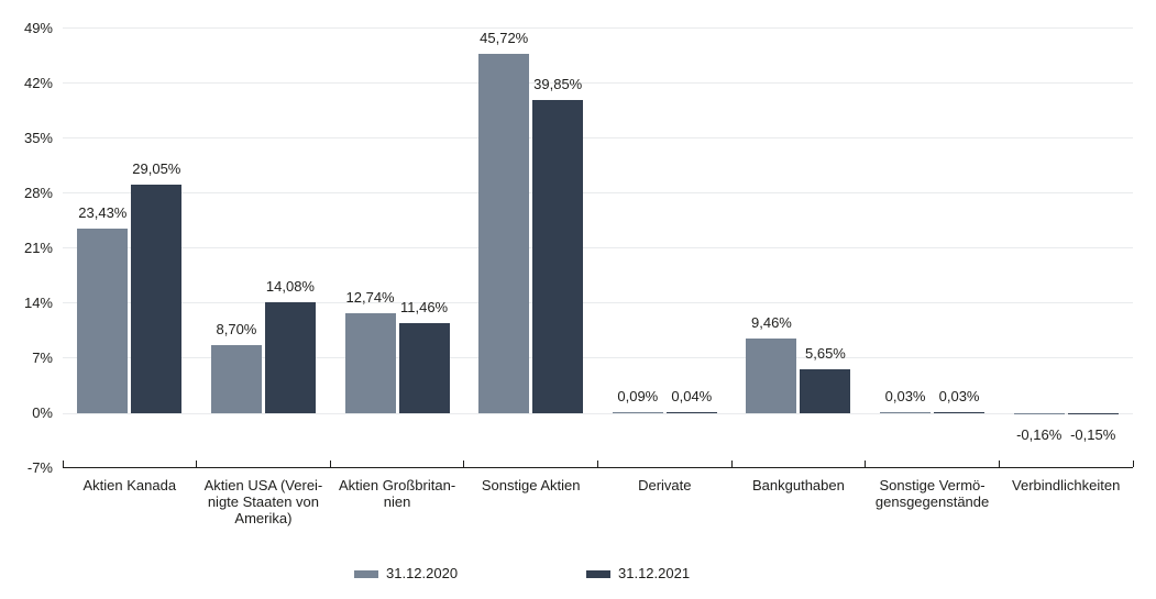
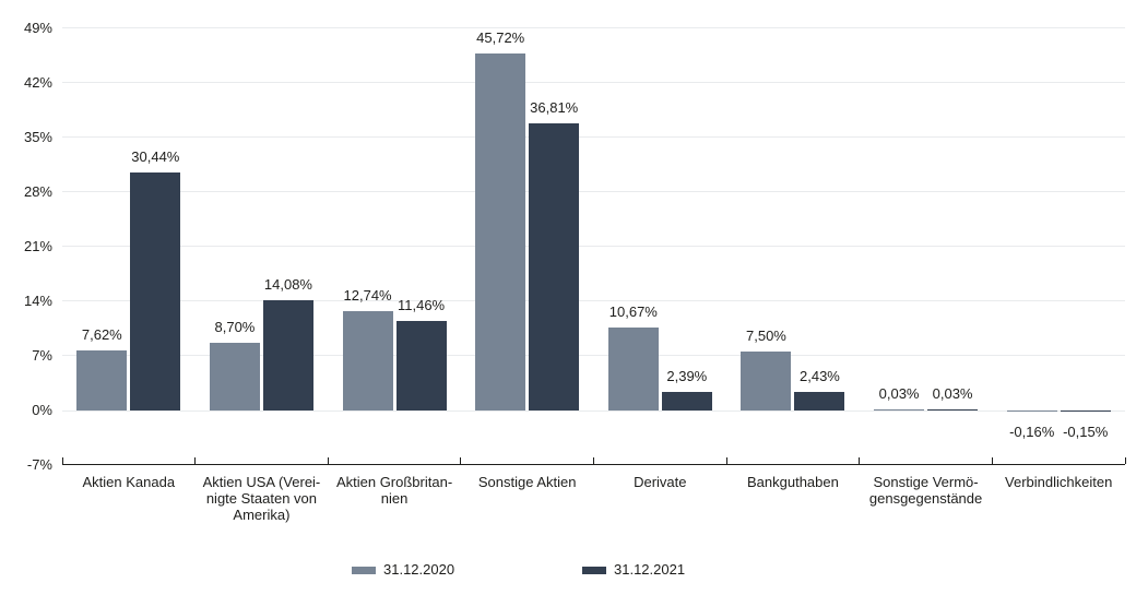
31.12.2020/Aktien Kanada: 23,43% -> 7,62%
31.12.2021/Aktien Kanada: 29,05% -> 30,44%
31.12.2021/Sonstige Aktien: 39,85% -> 36,81%
31.12.2020/Derivate: 0,09% -> 10,67%
31.12.2021/Derivate: 0,04% -> 2,39%
31.12.2020/Bankguthaben: 9,46% -> 7,50%
31.12.2021/Bankguthaben: 5,65% -> 2,43%
